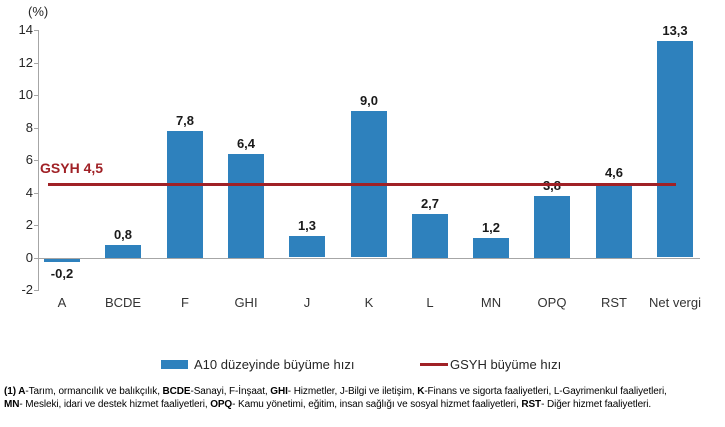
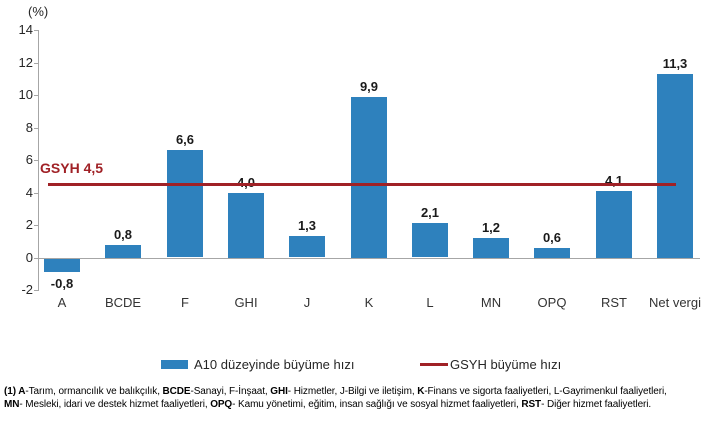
A: -0,2 -> -0,8
F: 7,8 -> 6,6
GHI: 6,4 -> 4,0
K: 9,0 -> 9,9
L: 2,7 -> 2,1
OPQ: 3,8 -> 0,6
RST: 4,6 -> 4,1
Net vergi: 13,3 -> 11,3
